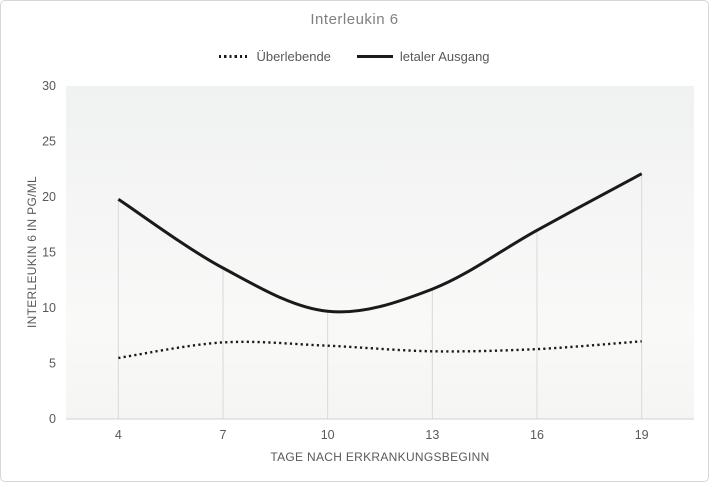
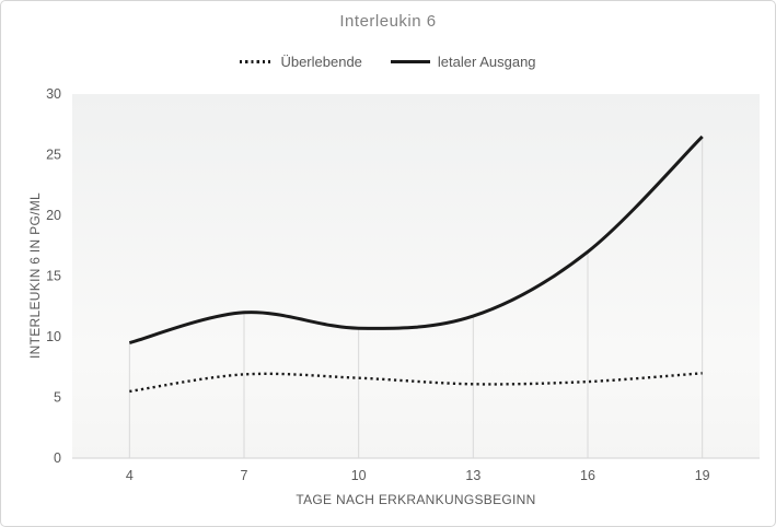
letaler Ausgang/4: 19.8 -> 9.5
letaler Ausgang/7: 13.6 -> 12.0
letaler Ausgang/10: 9.7 -> 10.7
letaler Ausgang/19: 22.1 -> 26.5
